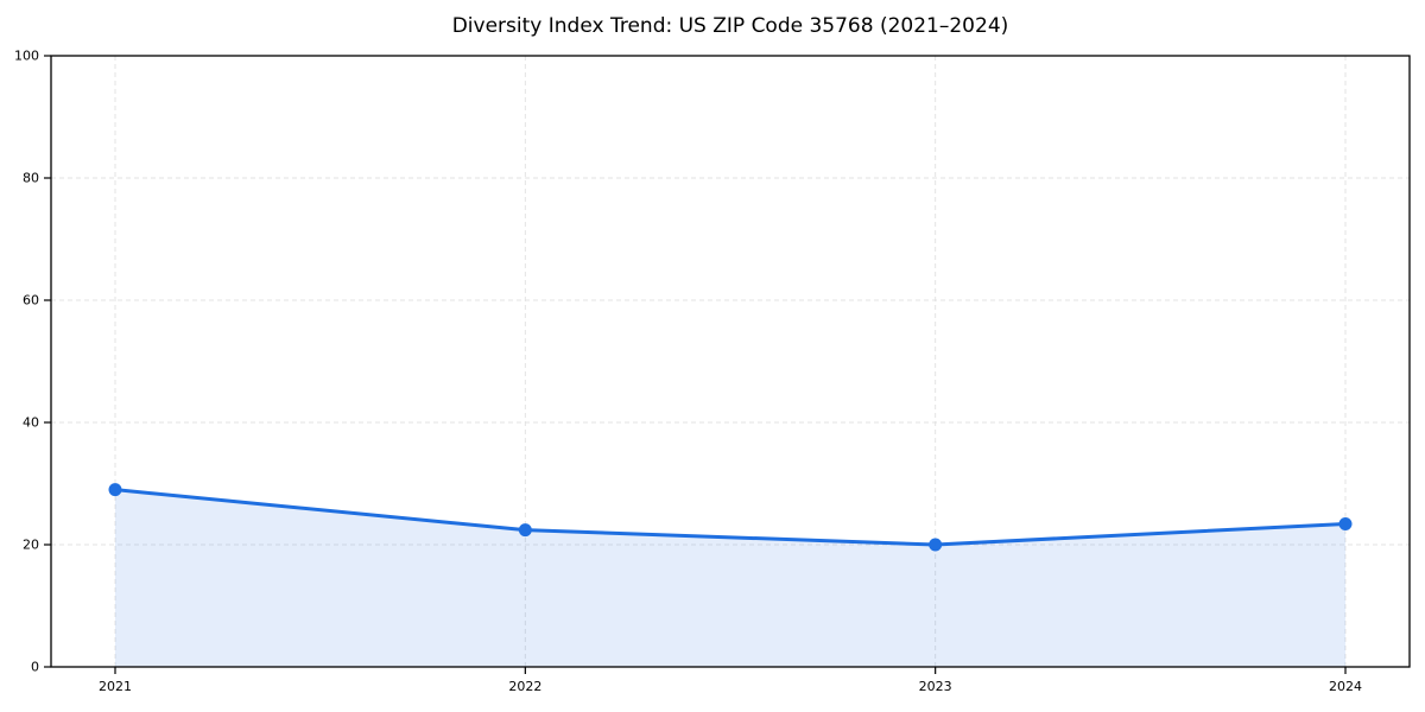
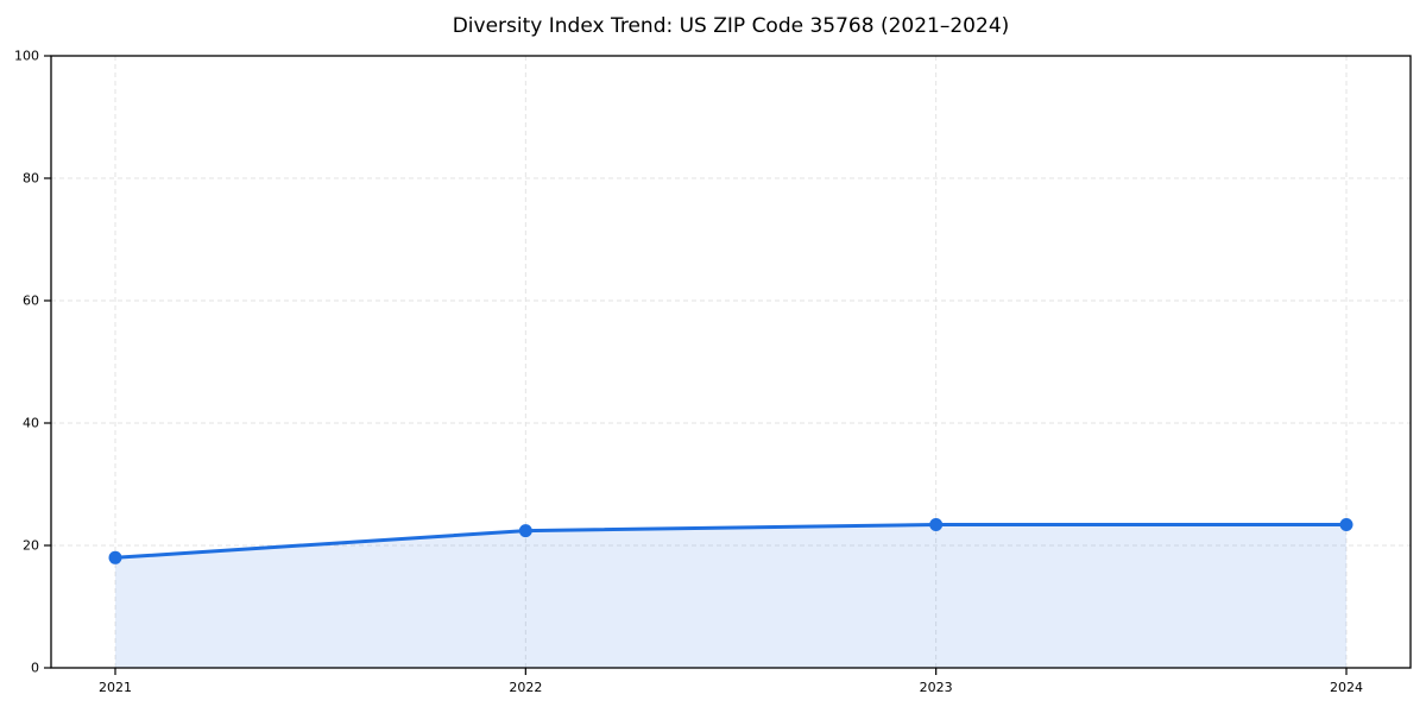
2021: 29 -> 18
2023: 20 -> 23
